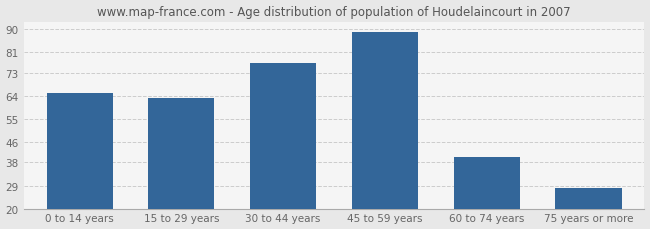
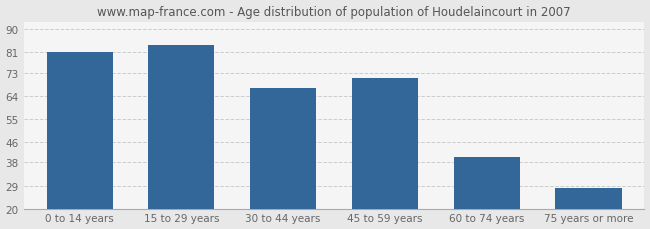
0 to 14 years: 65 -> 81
15 to 29 years: 63 -> 84
30 to 44 years: 77 -> 67
45 to 59 years: 89 -> 71
